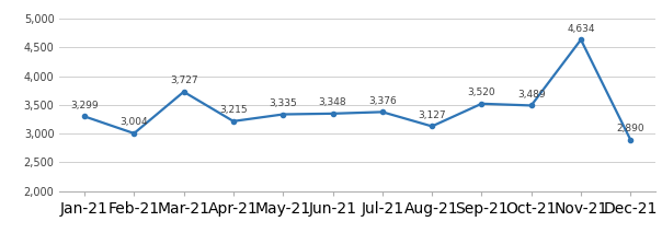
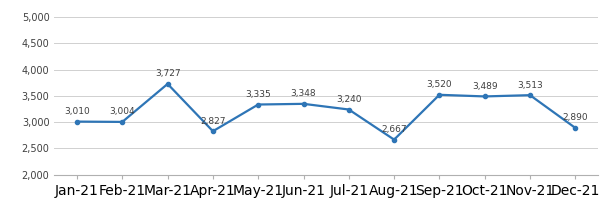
Jan-21: 3,299 -> 3,010
Apr-21: 3,215 -> 2,827
Jul-21: 3,376 -> 3,240
Aug-21: 3,127 -> 2,667
Nov-21: 4,634 -> 3,513
